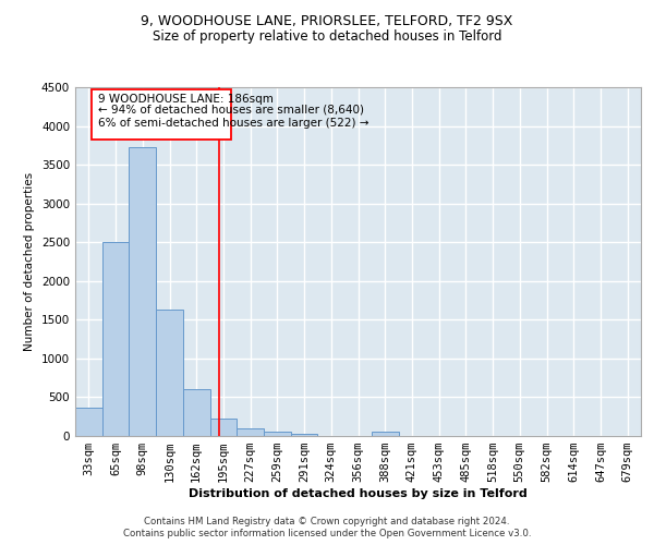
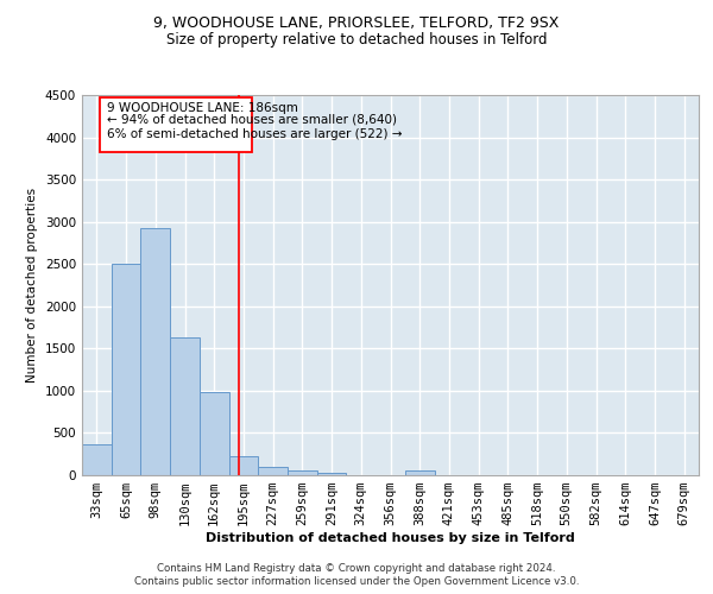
98sqm: 3720 -> 2920
162sqm: 600 -> 980
